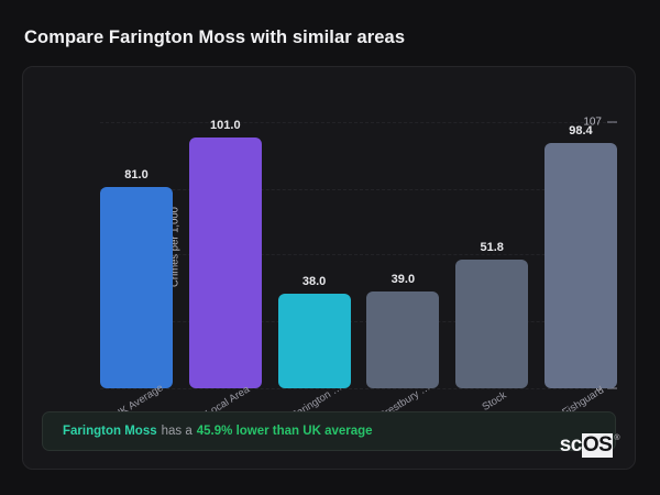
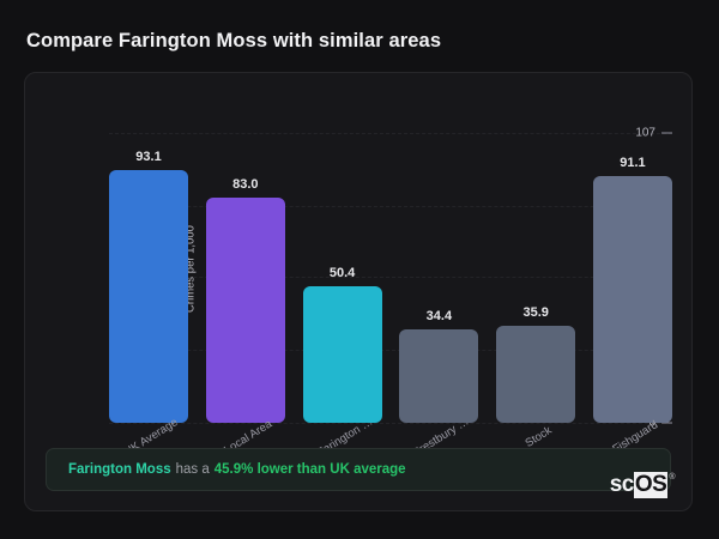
UK Average: 81.0 -> 93.1
Local Area: 101.0 -> 83.0
Farington …: 38.0 -> 50.4
Prestbury …: 39.0 -> 34.4
Stock: 51.8 -> 35.9
Fishguard: 98.4 -> 91.1
